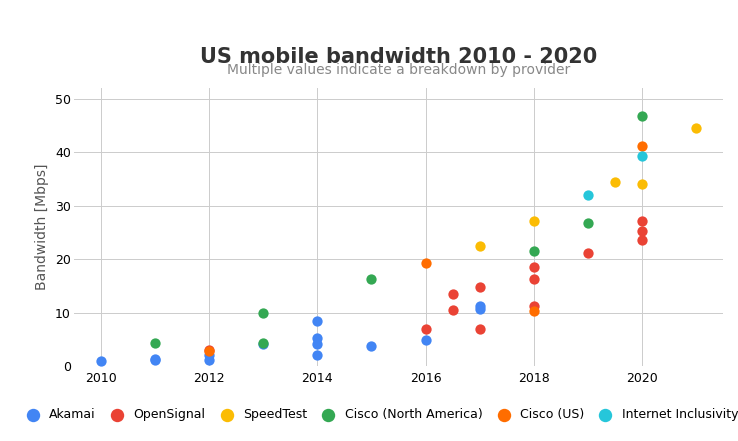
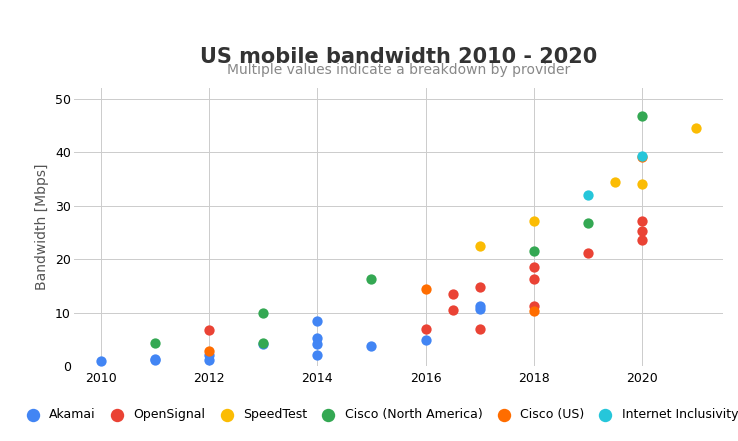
OpenSignal/2012: 3.0 -> 6.8
Cisco (US)/2016: 19.2 -> 14.4
Cisco (US)/2020: 41.1 -> 39.2
